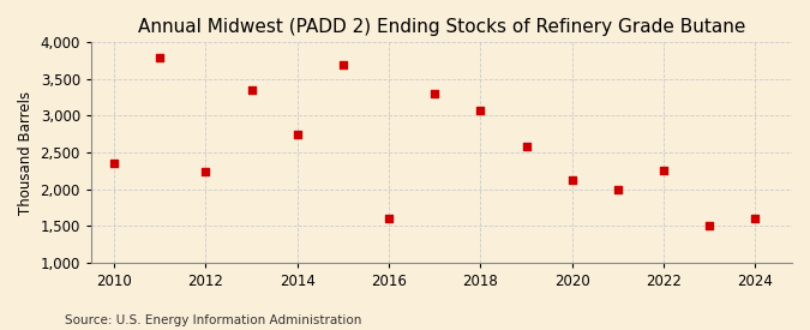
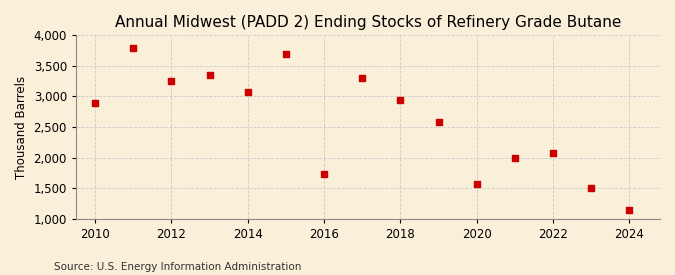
2010: 2,360 -> 2,900
2012: 2,240 -> 3,250
2014: 2,740 -> 3,080
2016: 1,600 -> 1,720
2018: 3,080 -> 2,950
2020: 2,120 -> 1,580
2022: 2,260 -> 2,080
2024: 1,600 -> 1,150
